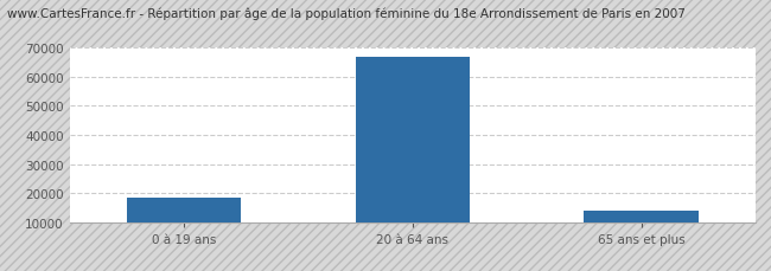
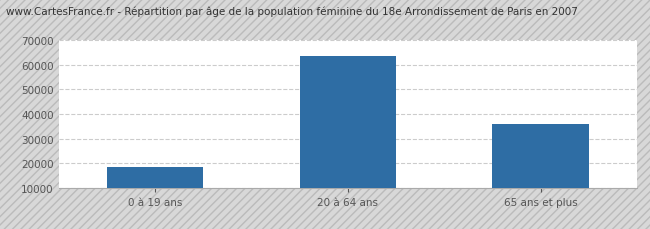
20 à 64 ans: 67000 -> 63500
65 ans et plus: 14000 -> 36000
